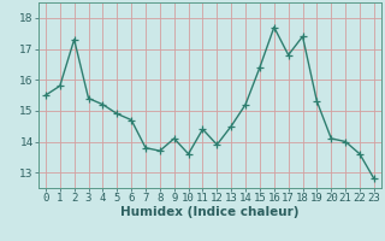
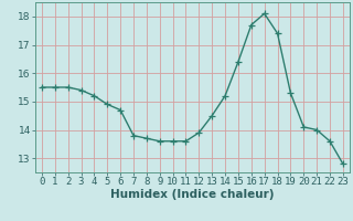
1: 15.8 -> 15.5
2: 17.3 -> 15.5
9: 14.1 -> 13.6
11: 14.4 -> 13.6
17: 16.8 -> 18.1
